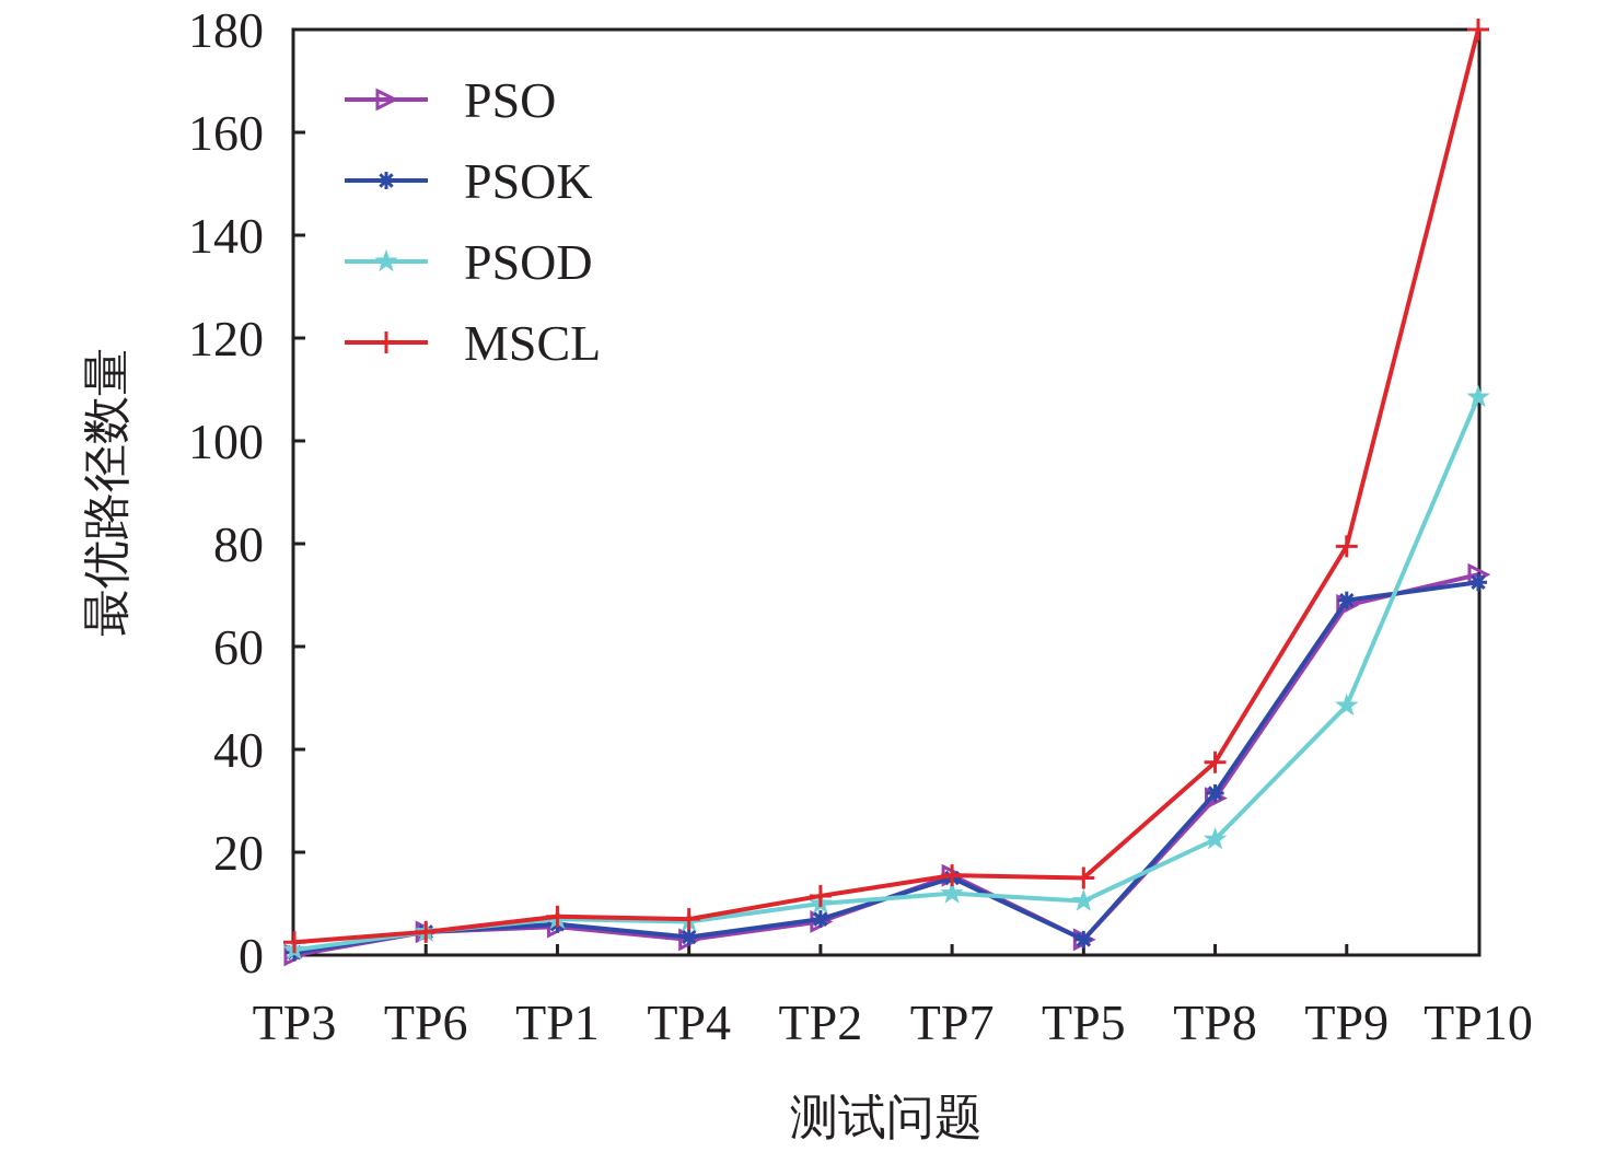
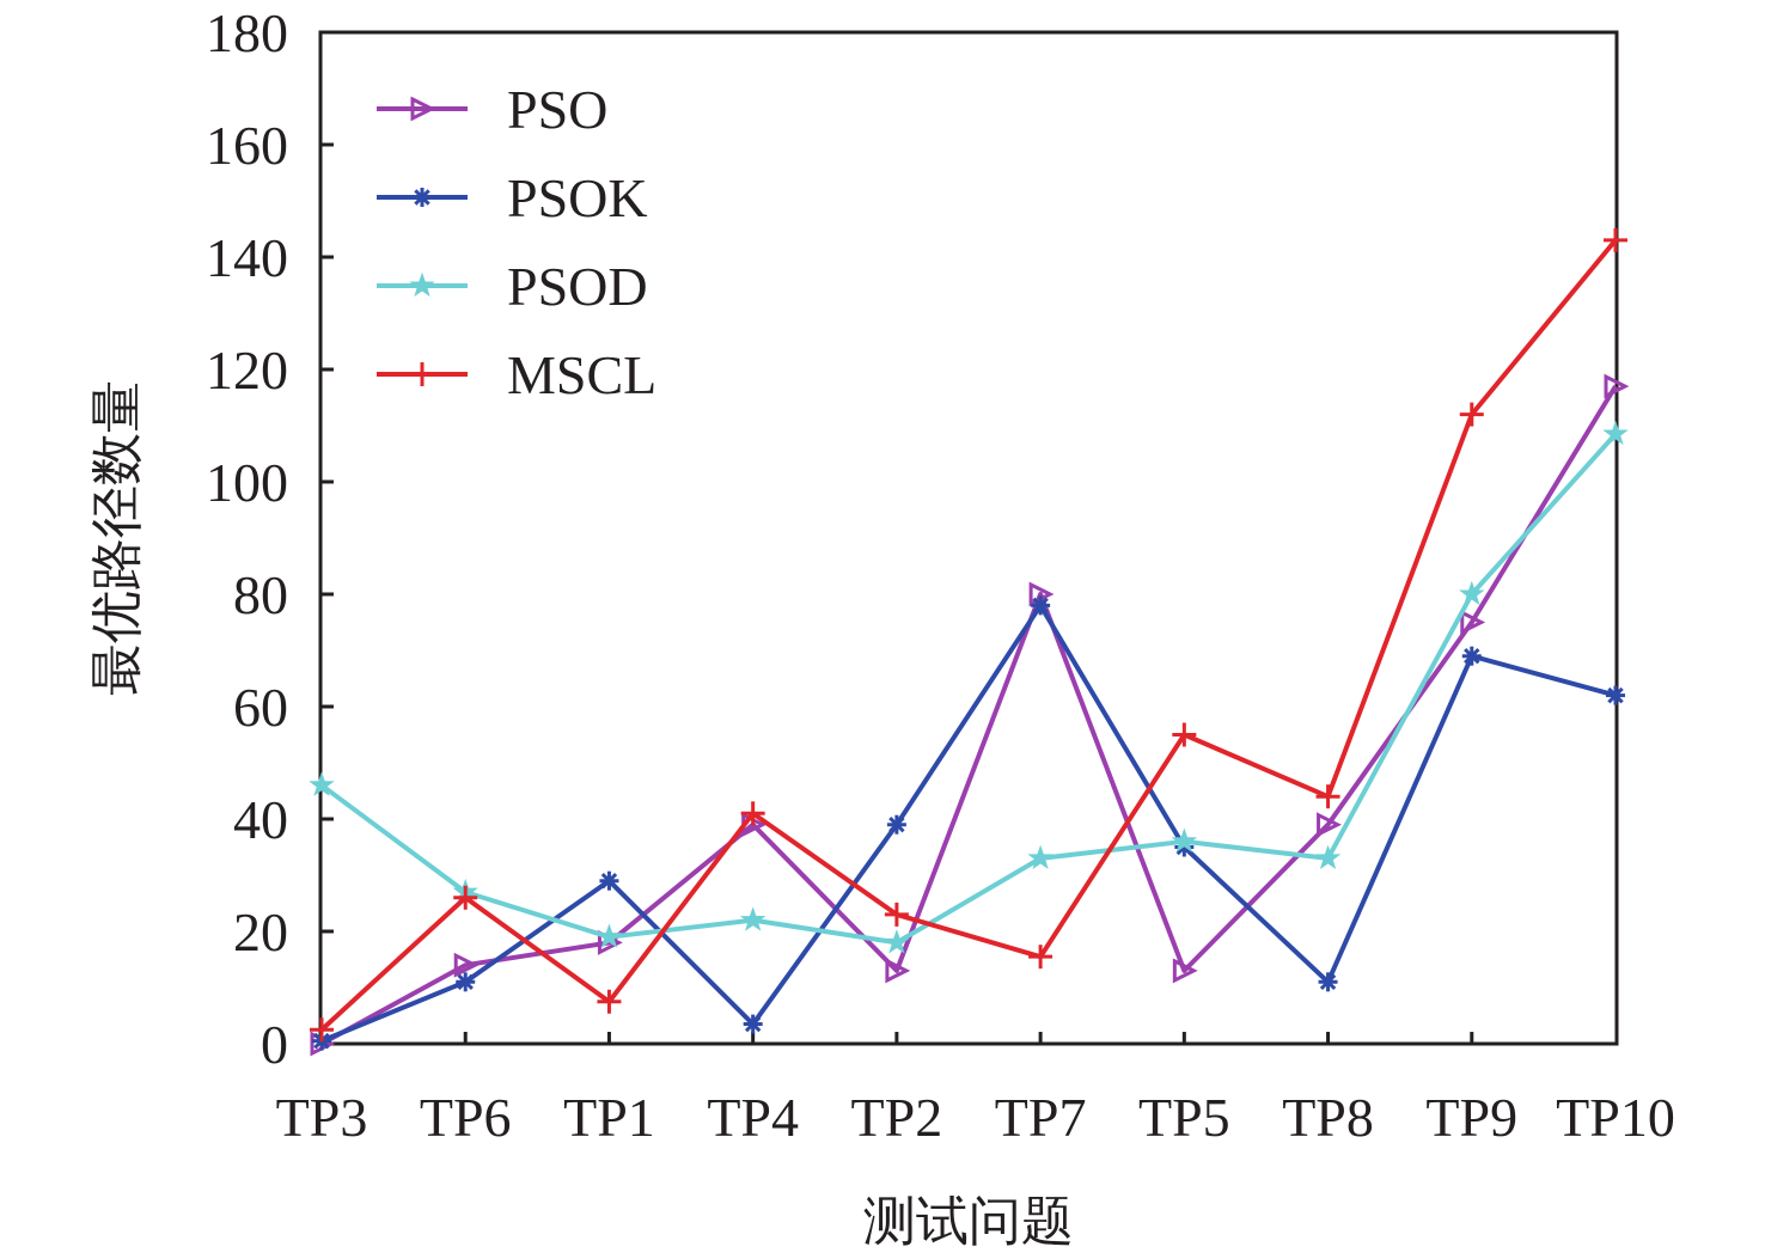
PSOD/TP3: 1 -> 46
PSO/TP6: 4 -> 14
PSOK/TP6: 4 -> 11
PSOD/TP6: 4 -> 27
MSCL/TP6: 4 -> 26
PSO/TP1: 6 -> 18
PSOK/TP1: 6 -> 29
PSOD/TP1: 7 -> 19
PSO/TP4: 3 -> 39
PSOD/TP4: 6 -> 22
MSCL/TP4: 7 -> 41
PSO/TP2: 6 -> 13
PSOK/TP2: 7 -> 39
PSOD/TP2: 10 -> 18
MSCL/TP2: 12 -> 23
PSO/TP7: 16 -> 80
PSOK/TP7: 15 -> 78
PSOD/TP7: 12 -> 33
PSO/TP5: 3 -> 13
PSOK/TP5: 3 -> 35
PSOD/TP5: 10 -> 36
MSCL/TP5: 15 -> 55
PSO/TP8: 30 -> 39
PSOK/TP8: 32 -> 11
PSOD/TP8: 22 -> 33
MSCL/TP8: 38 -> 44
PSO/TP9: 68 -> 75
PSOD/TP9: 48 -> 80
MSCL/TP9: 80 -> 112
PSO/TP10: 74 -> 117
PSOK/TP10: 72 -> 62
MSCL/TP10: 180 -> 143
